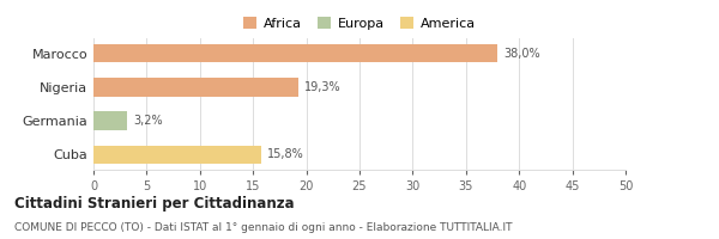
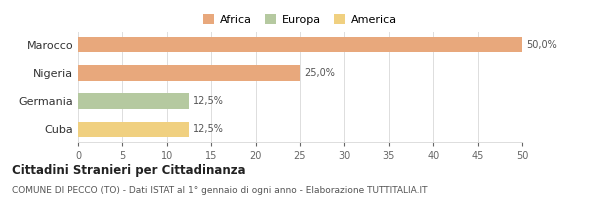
Marocco: 38,0% -> 50,0%
Nigeria: 19,3% -> 25,0%
Germania: 3,2% -> 12,5%
Cuba: 15,8% -> 12,5%
